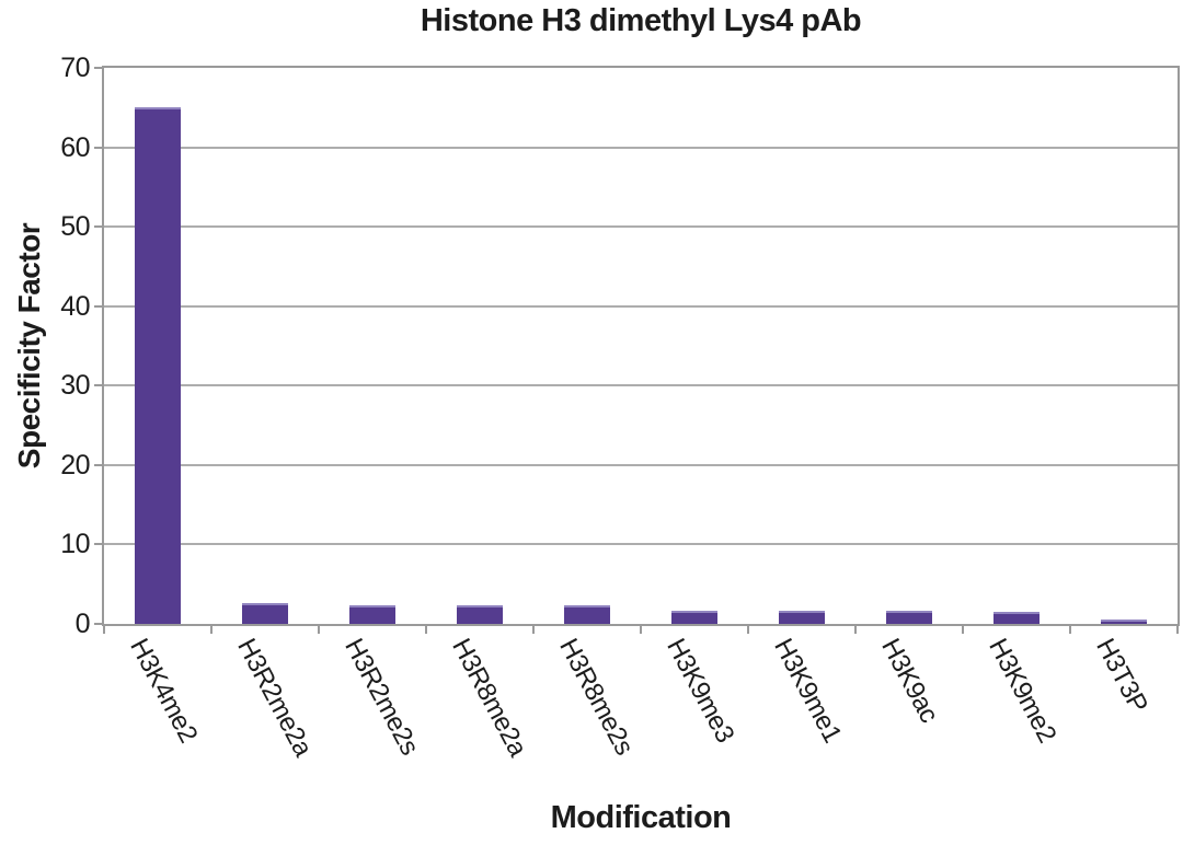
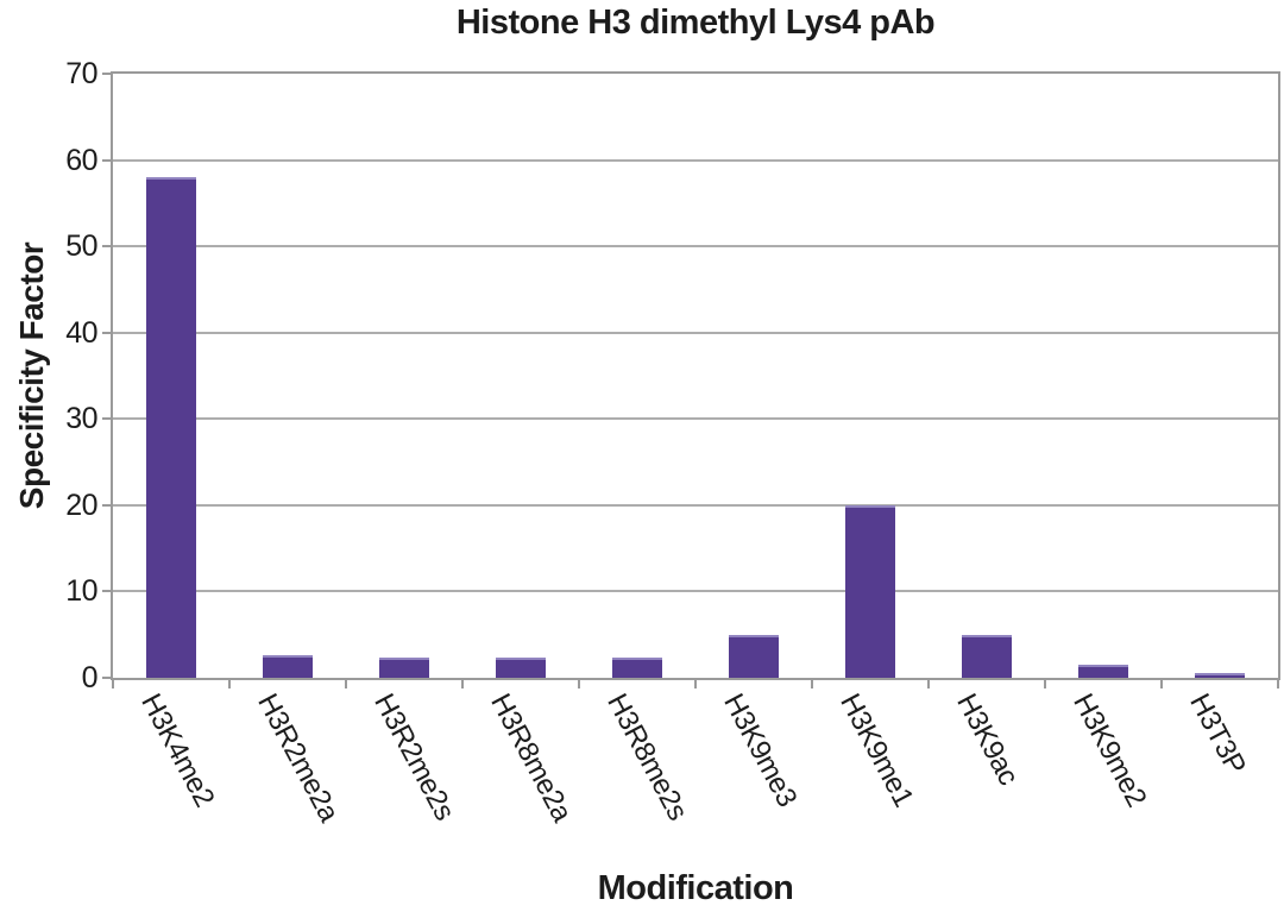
H3K4me2: 65 -> 58
H3K9me3: 2 -> 5
H3K9me1: 2 -> 20
H3K9ac: 2 -> 5
